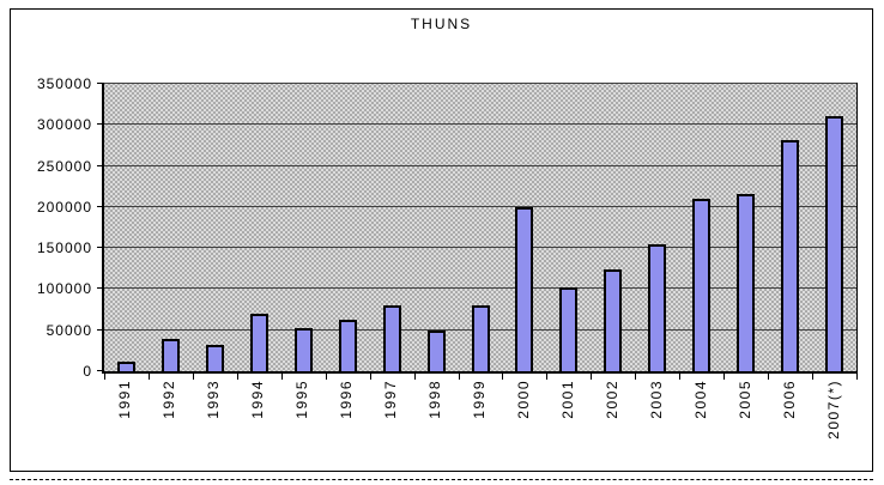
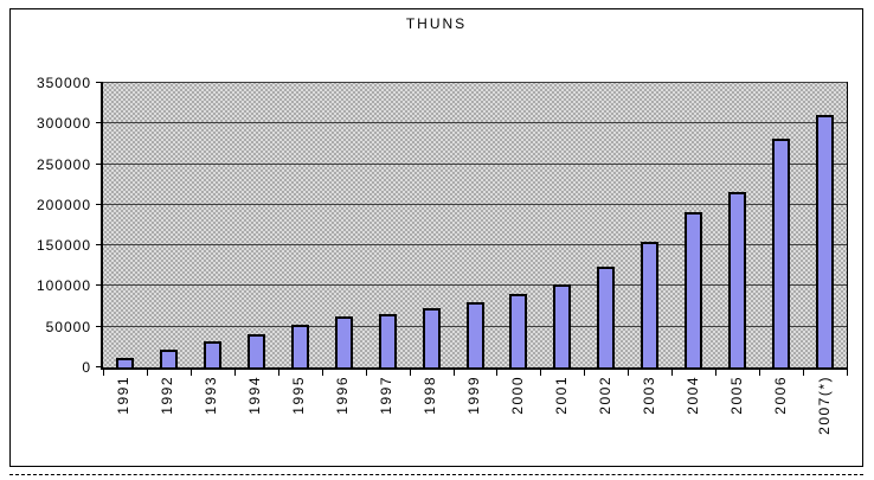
1992: 40000 -> 20000
1994: 70000 -> 40000
1997: 80000 -> 70000
1998: 50000 -> 70000
2000: 200000 -> 90000
2004: 210000 -> 190000
